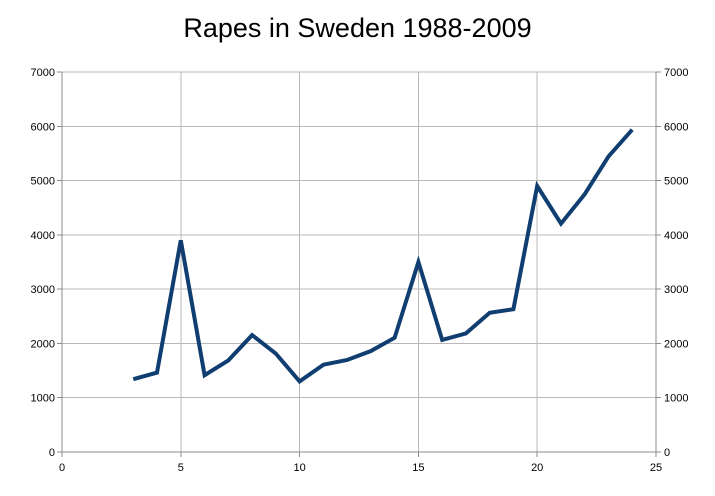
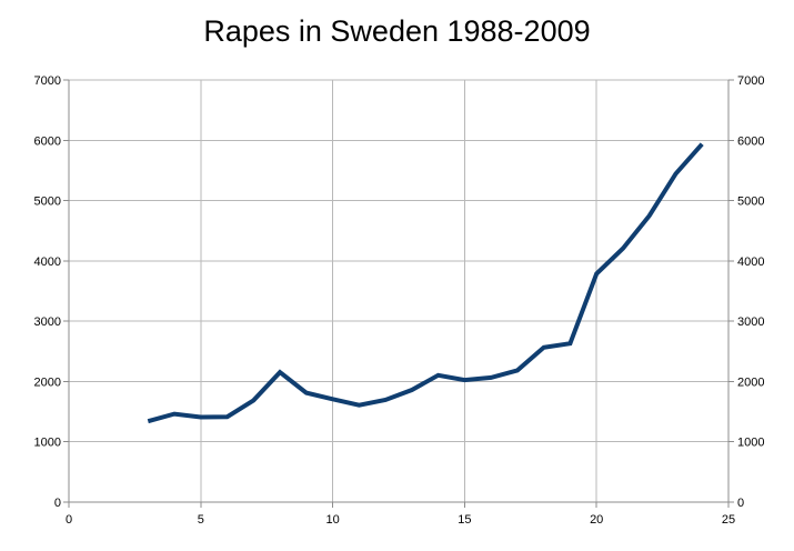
5: 3900 -> 1400
10: 1300 -> 1700
15: 3500 -> 2000
20: 4900 -> 3800
